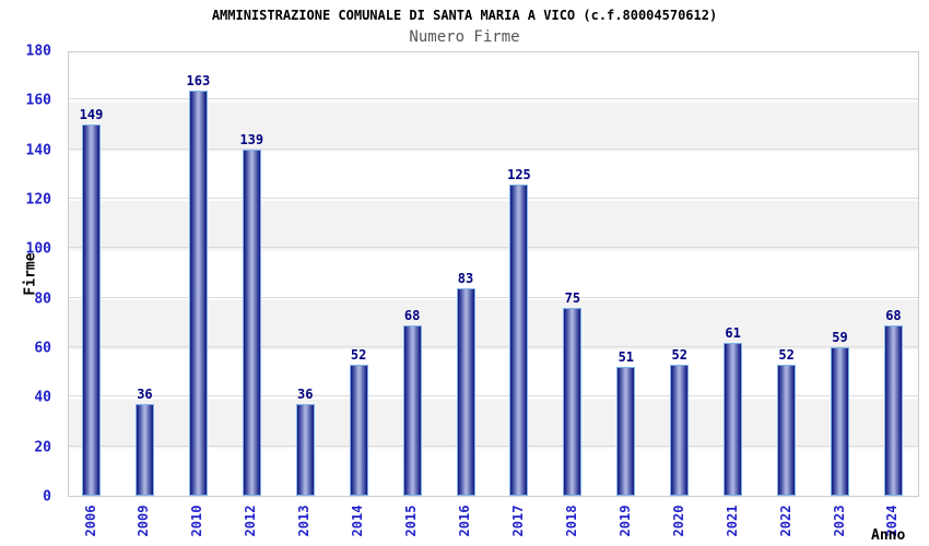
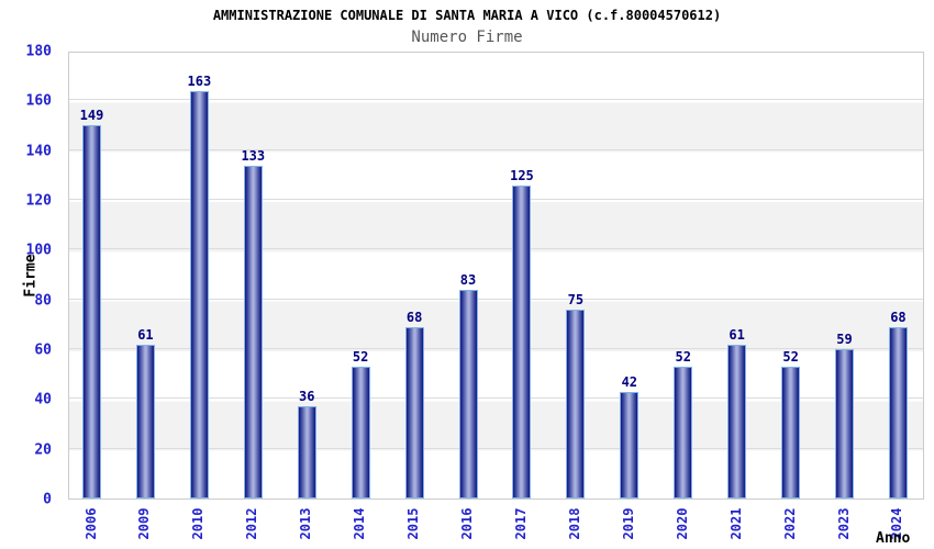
2009: 36 -> 61
2012: 139 -> 133
2019: 51 -> 42
